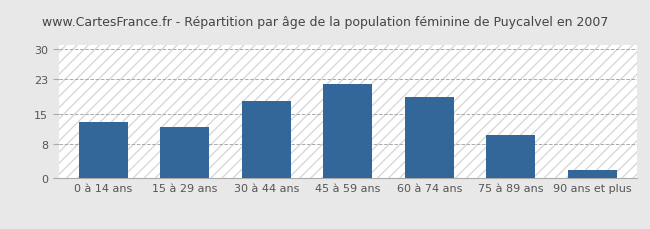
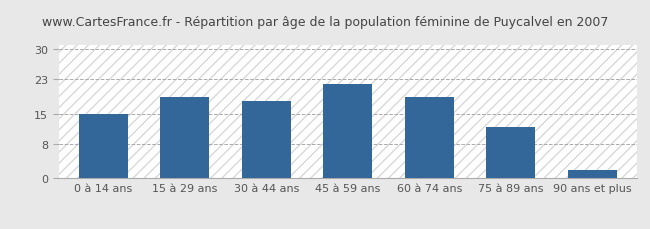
0 à 14 ans: 13 -> 15
15 à 29 ans: 12 -> 19
75 à 89 ans: 10 -> 12
